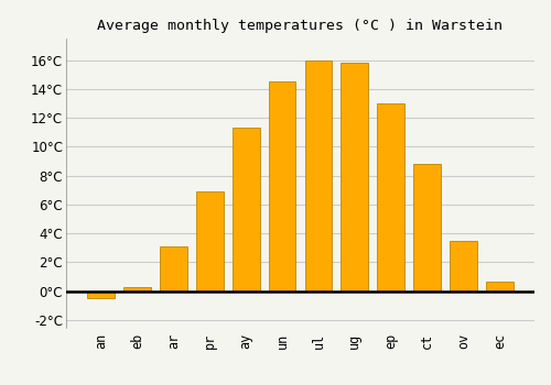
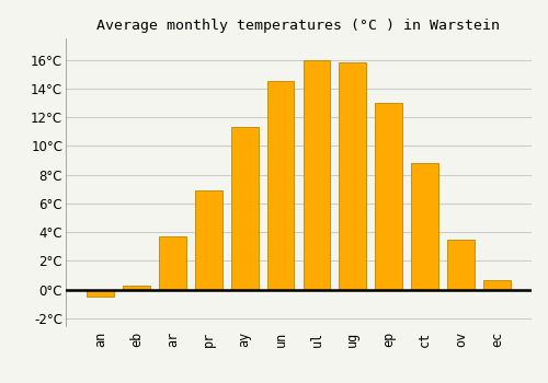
ar: 3.1°C -> 3.7°C
